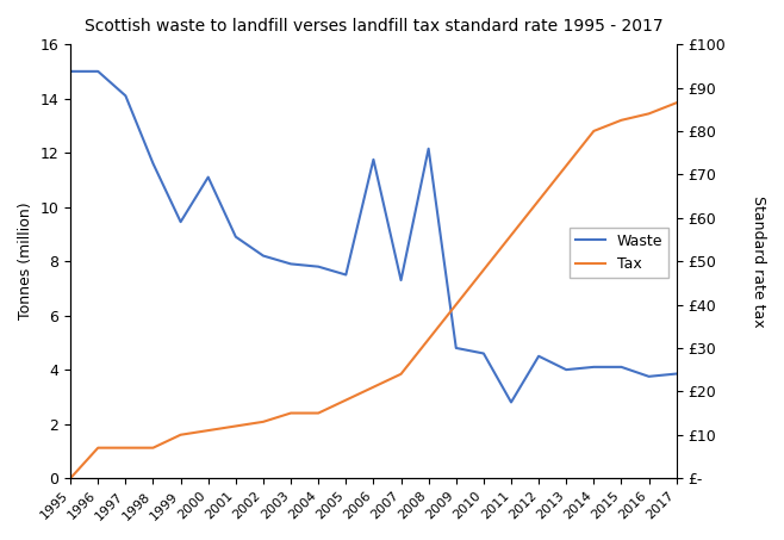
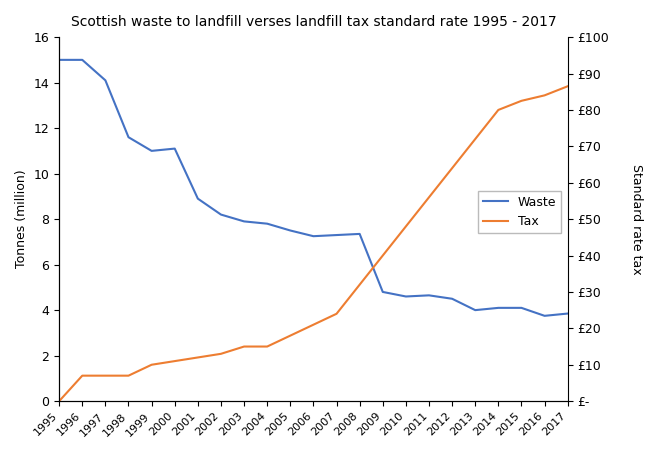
Waste/1999: 9.45 -> 11.00
Waste/2006: 11.75 -> 7.25
Waste/2008: 12.15 -> 7.35
Waste/2011: 2.80 -> 4.65
